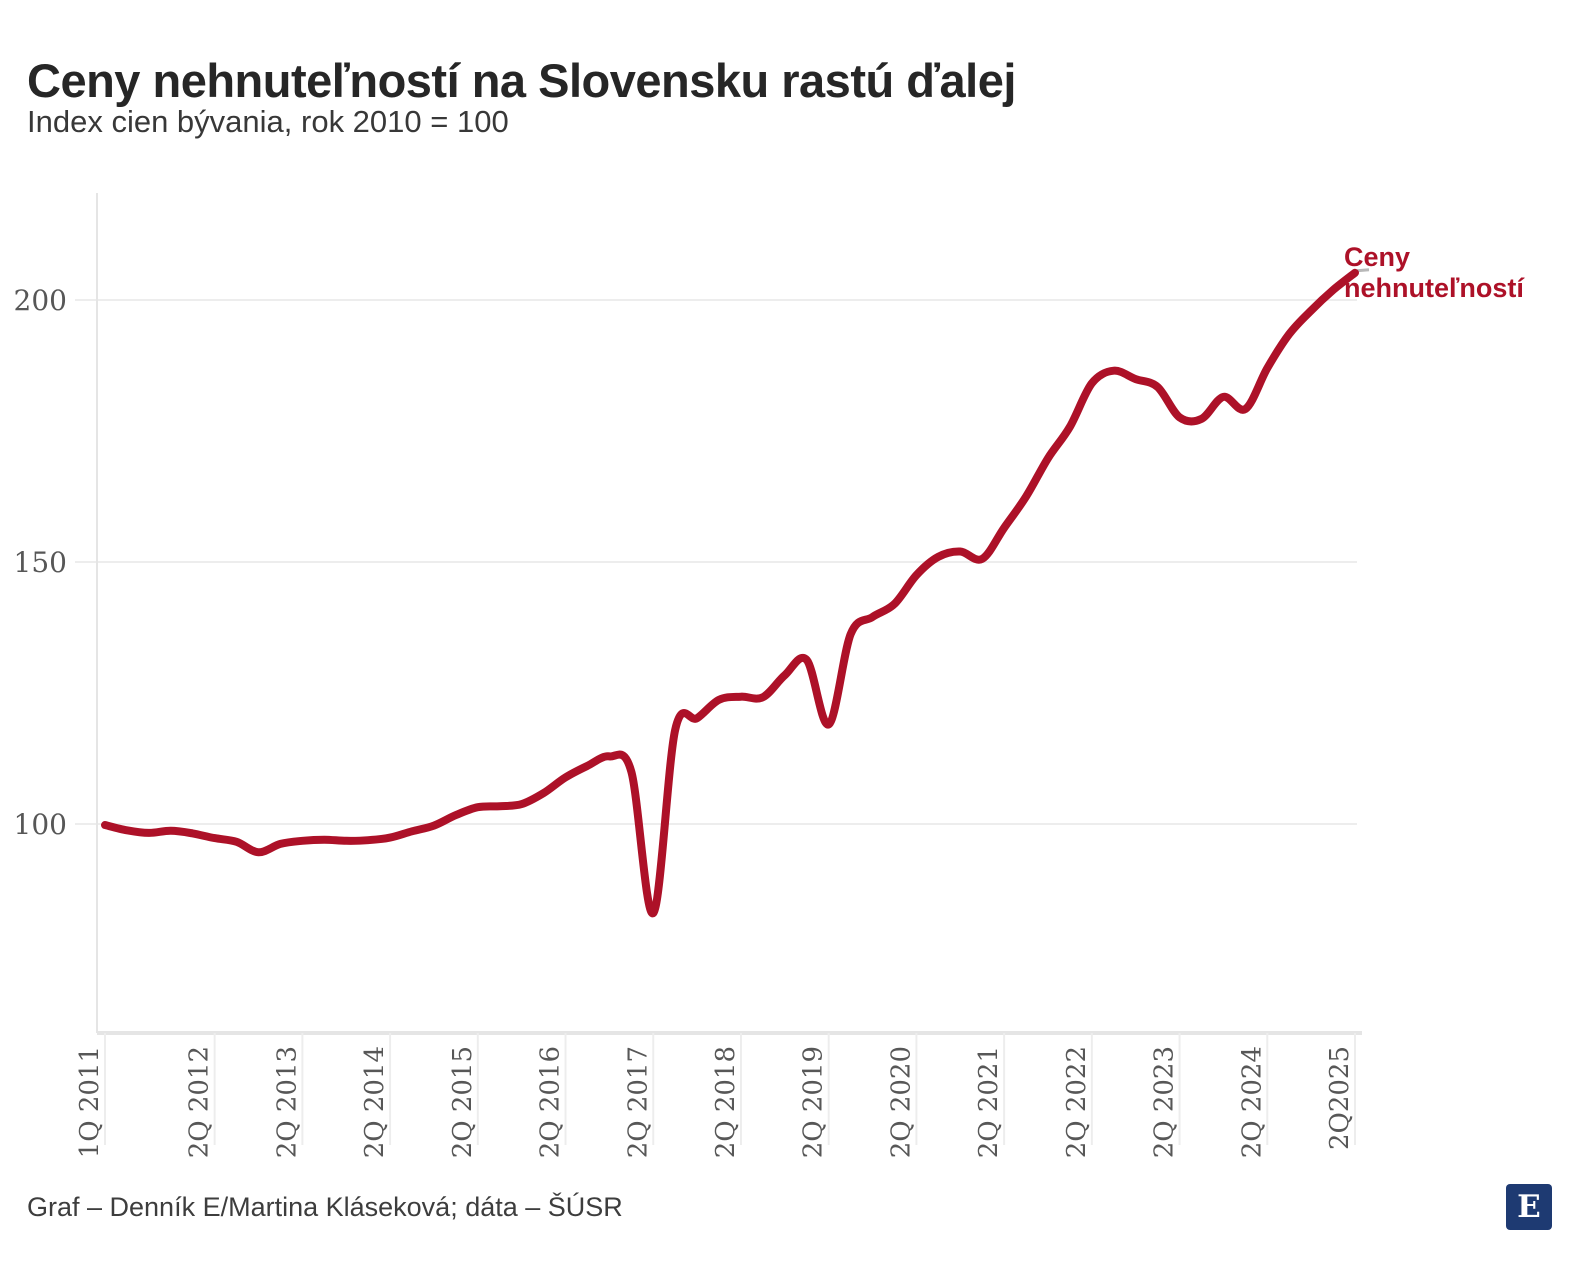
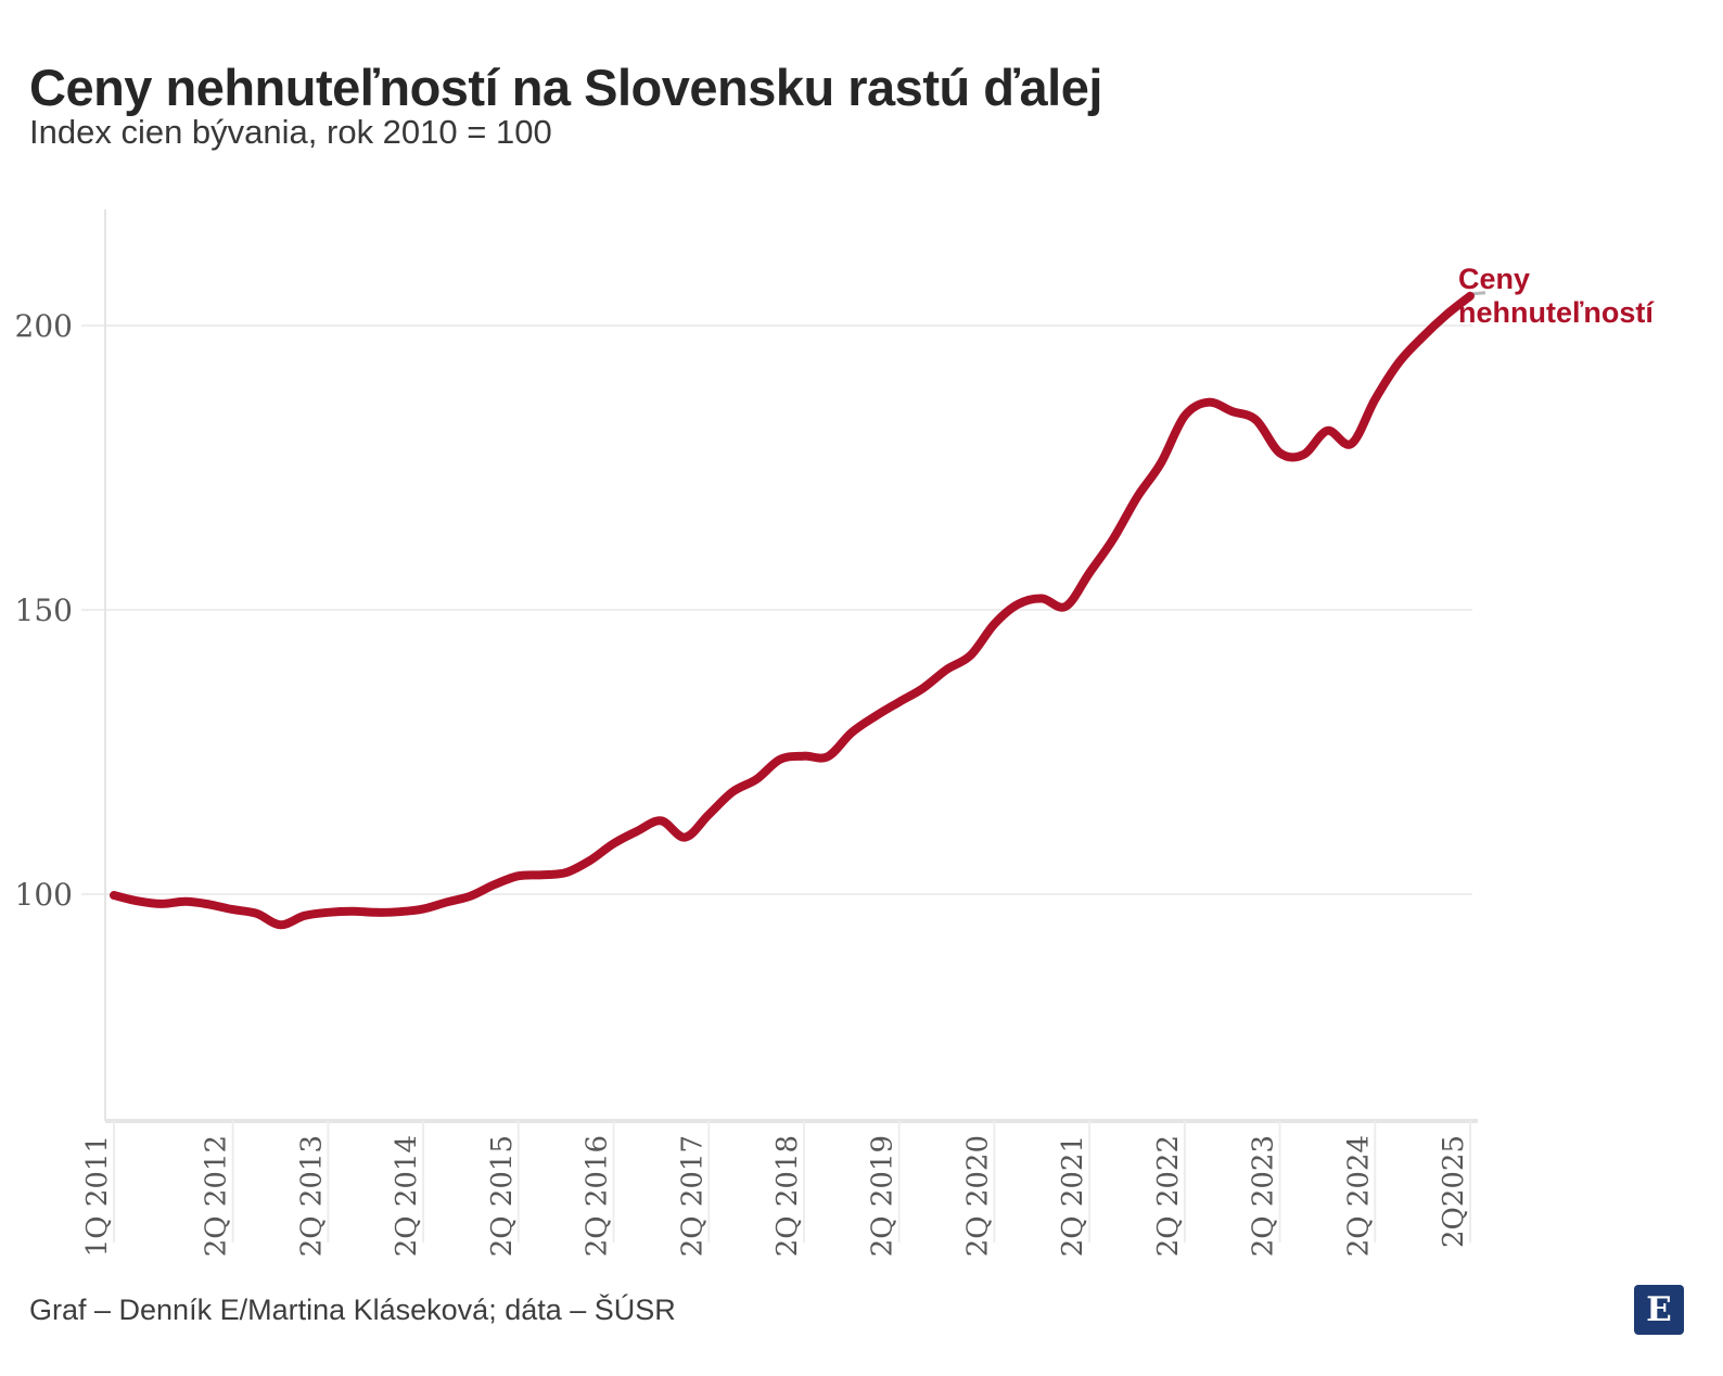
2Q 2017: 83 -> 114
2Q 2019: 119 -> 134
